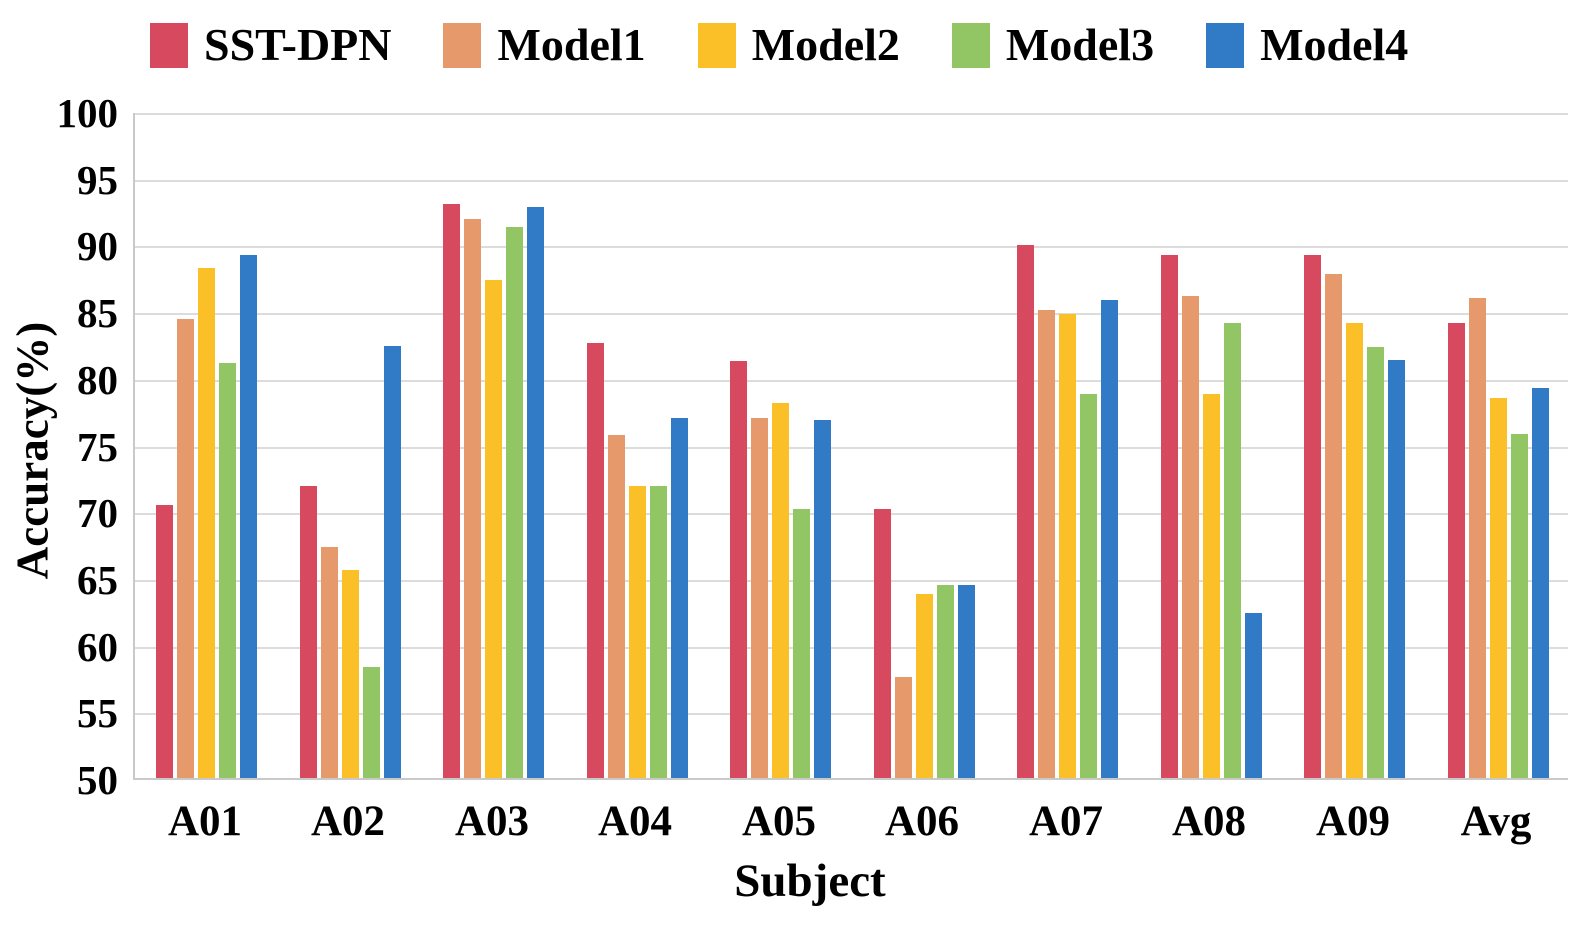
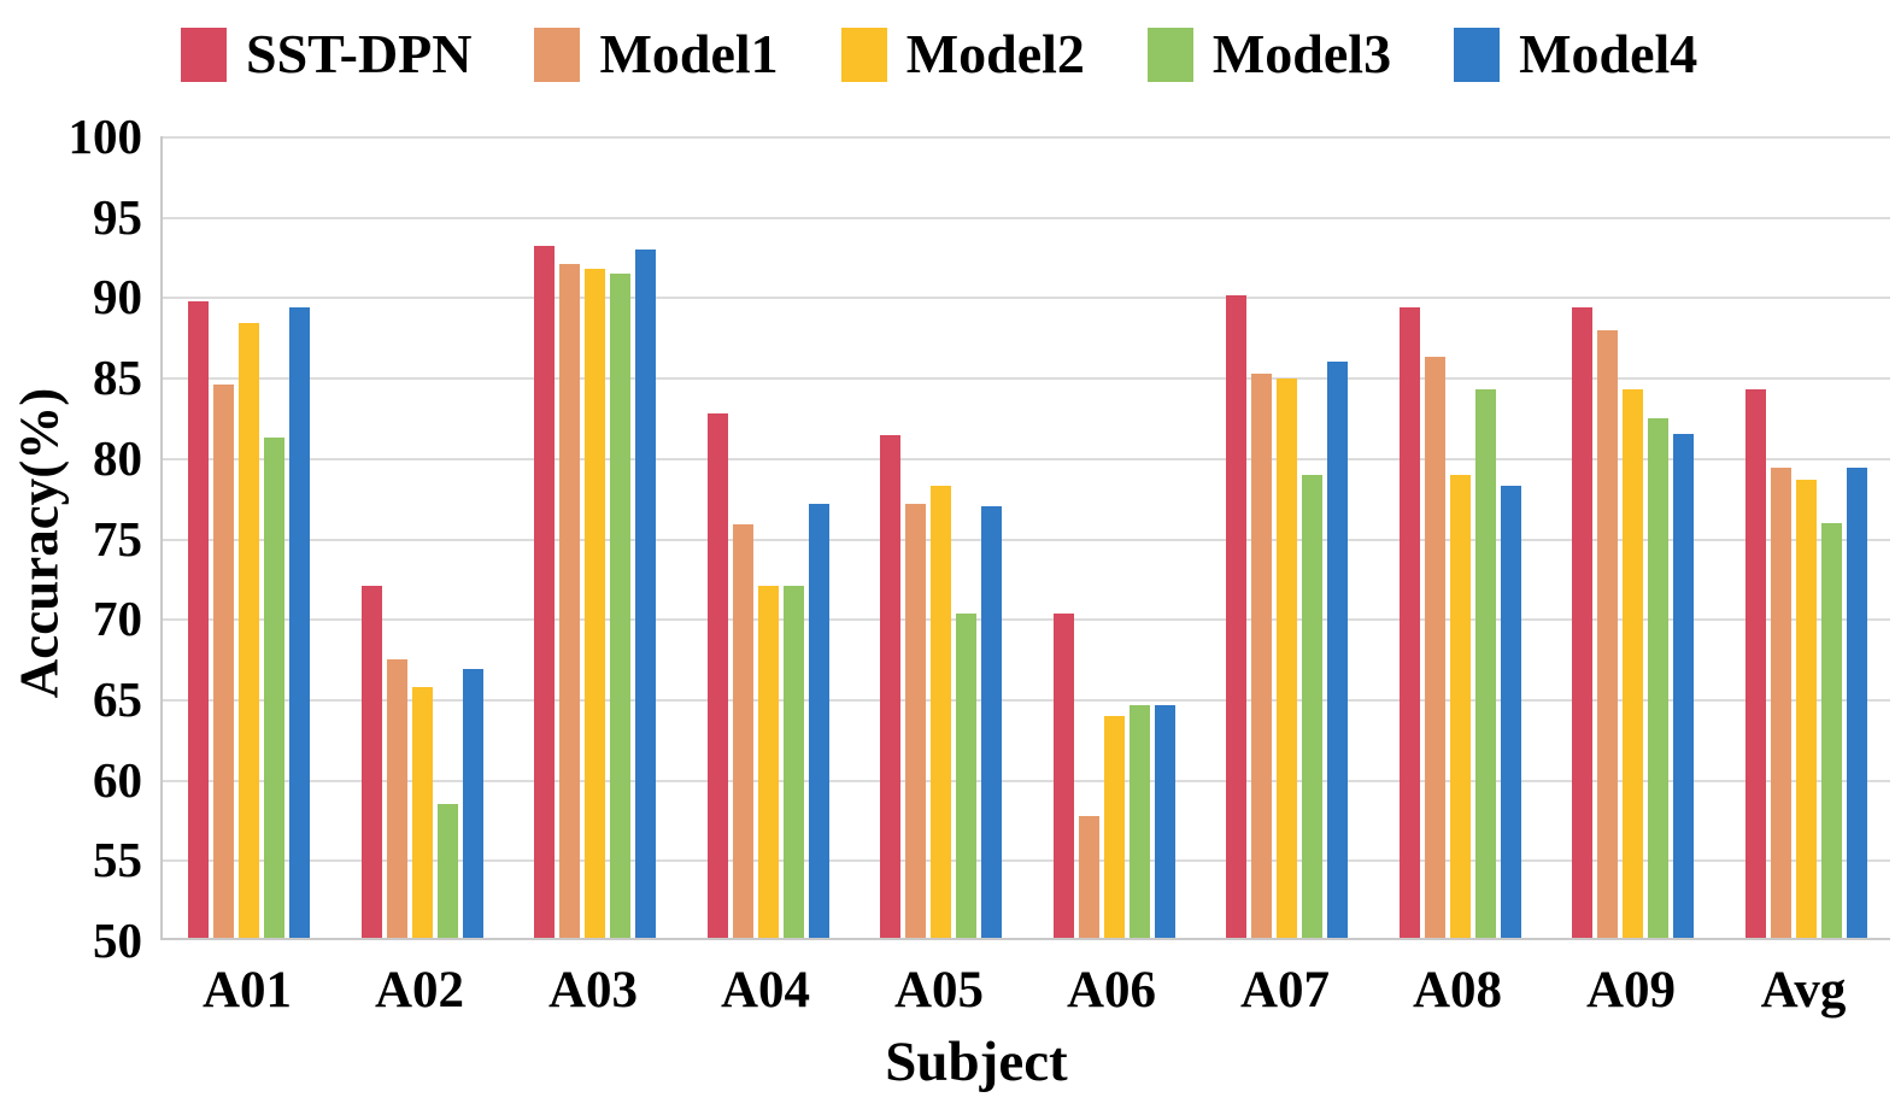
SST-DPN/A01: 70.5 -> 89.6
Model4/A02: 82.4 -> 66.7
Model2/A03: 87.3 -> 91.6
Model4/A08: 62.4 -> 78.1
Model1/Avg: 86.0 -> 79.2
